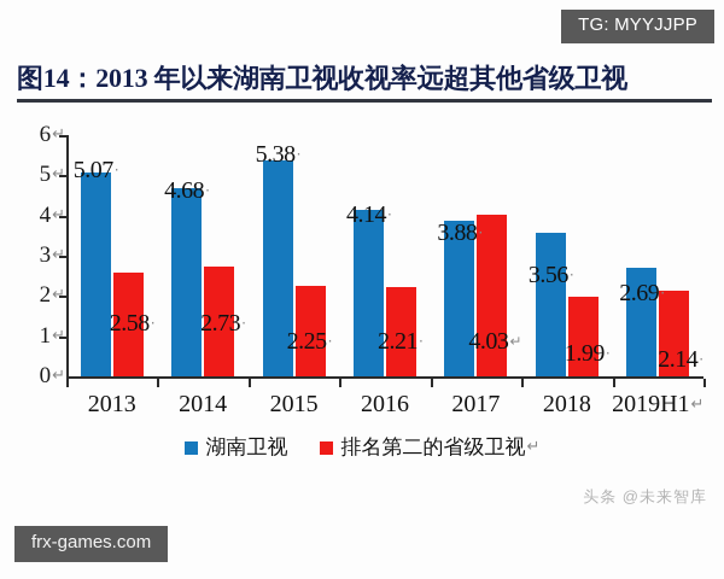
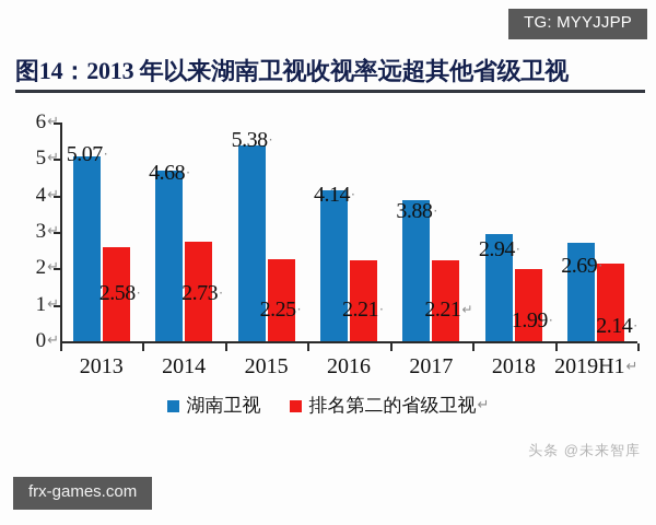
排名第二的省级卫视/2017: 4.03 -> 2.21
湖南卫视/2018: 3.56 -> 2.94
